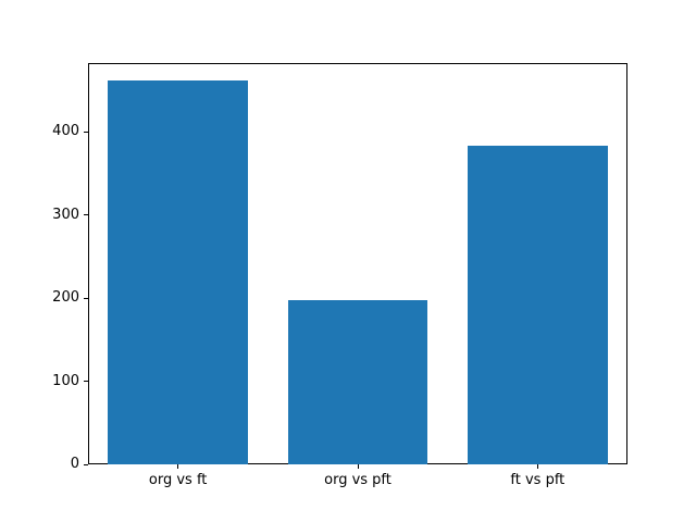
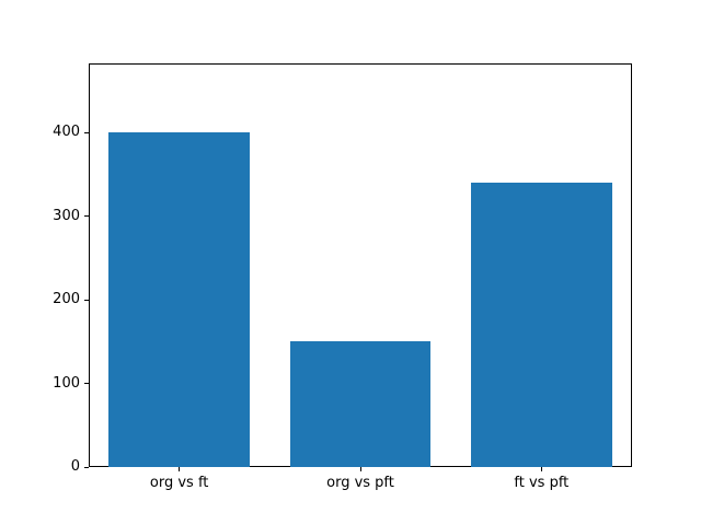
org vs ft: 460 -> 400
org vs pft: 200 -> 150
ft vs pft: 380 -> 340
